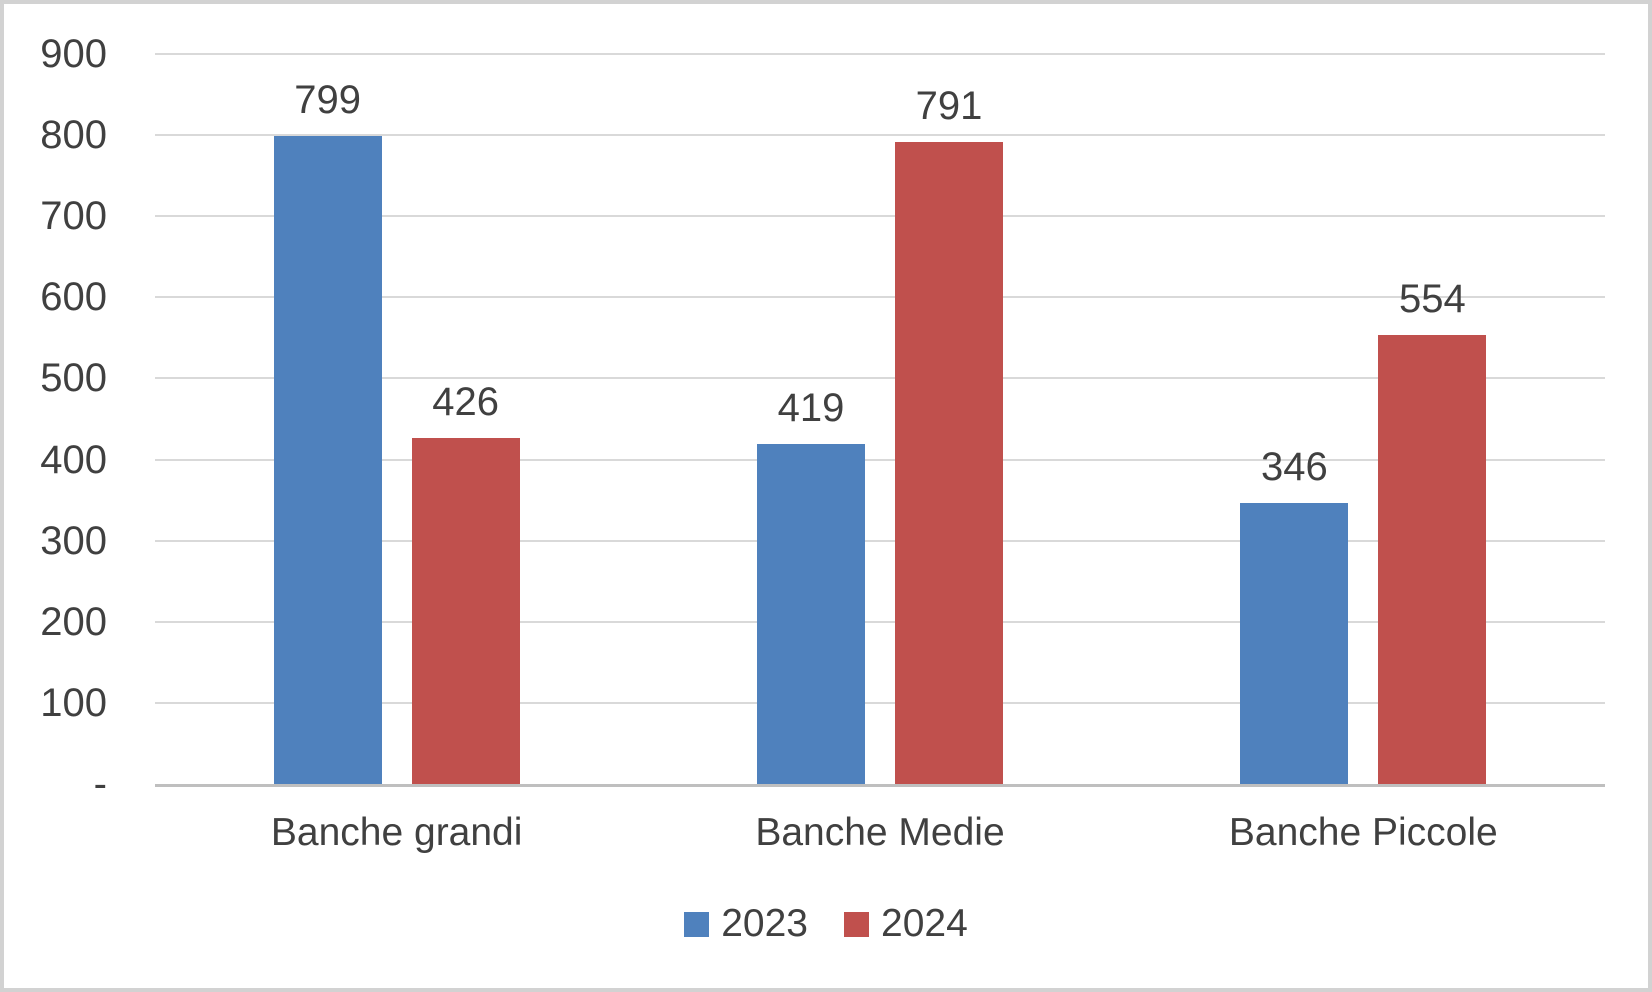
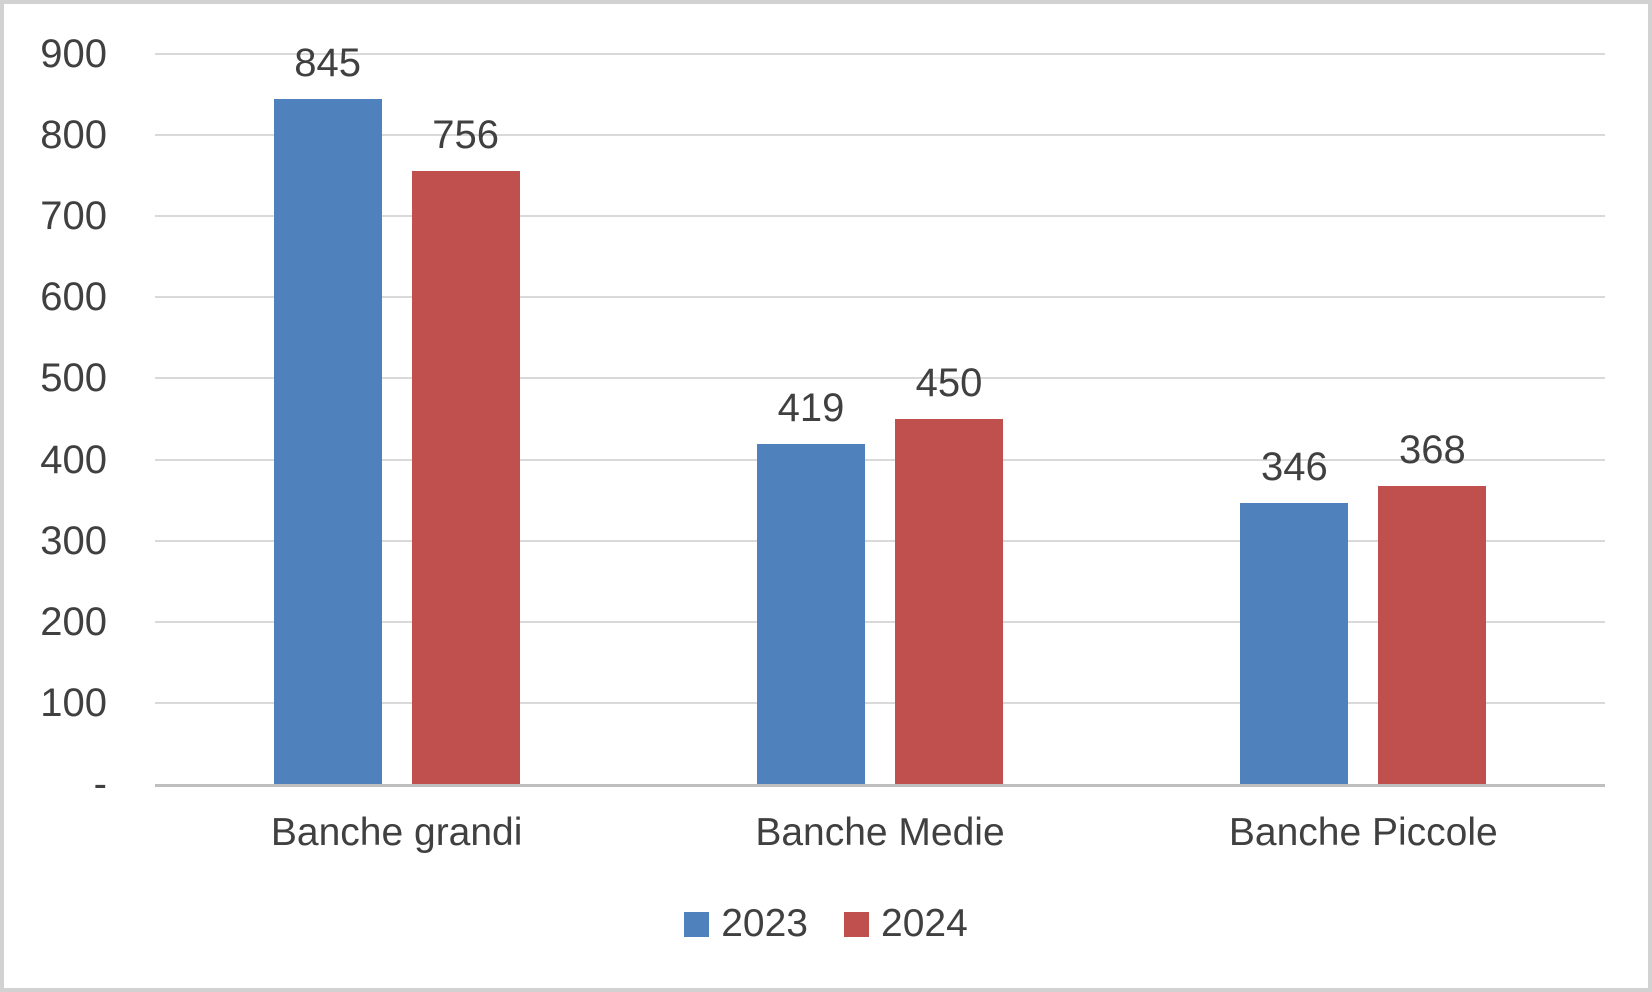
2023/Banche grandi: 799 -> 845
2024/Banche grandi: 426 -> 756
2024/Banche Medie: 791 -> 450
2024/Banche Piccole: 554 -> 368
